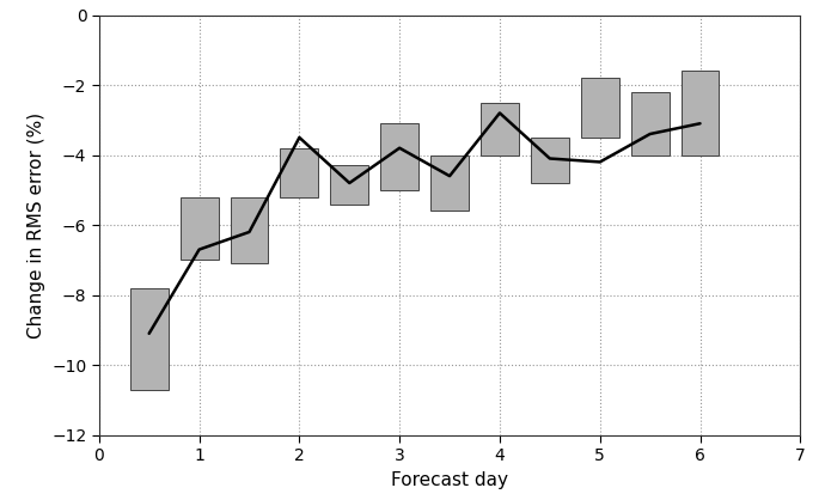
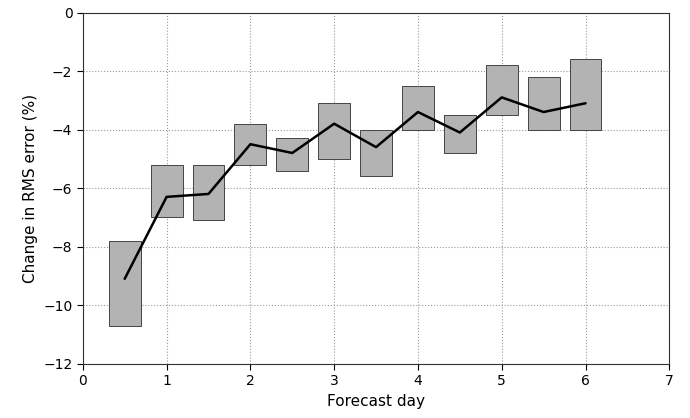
1: -6.7 -> -6.3
2: -3.5 -> -4.5
4: -2.8 -> -3.4
5: -4.2 -> -2.9
